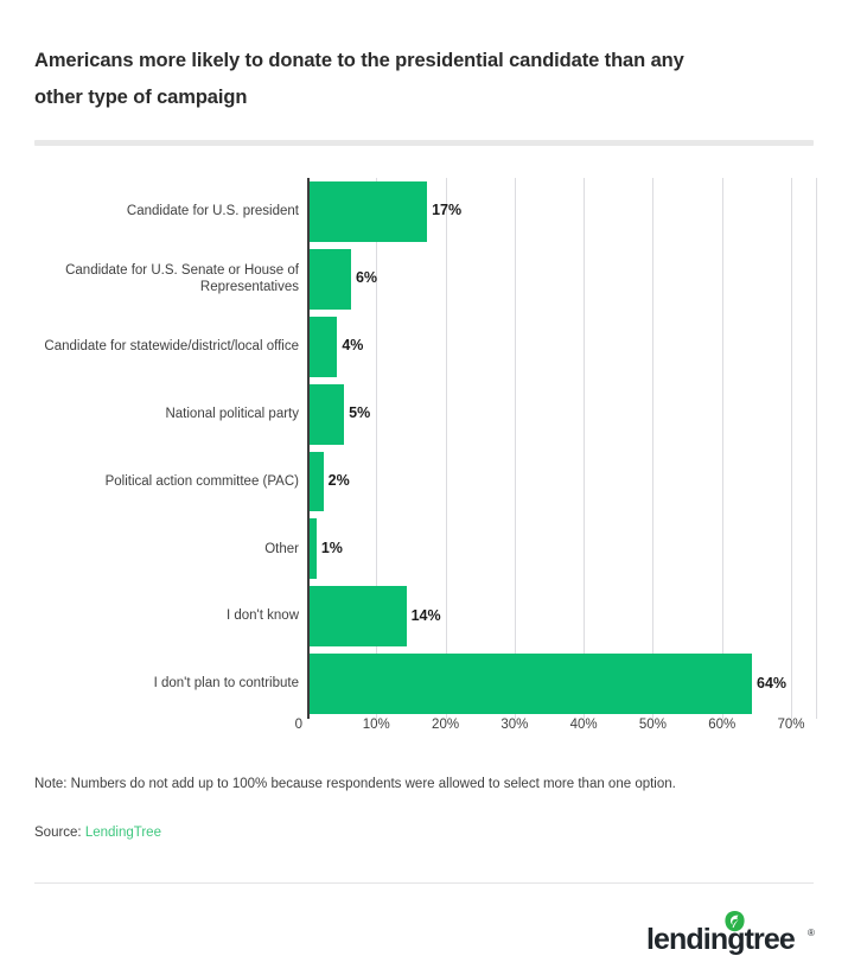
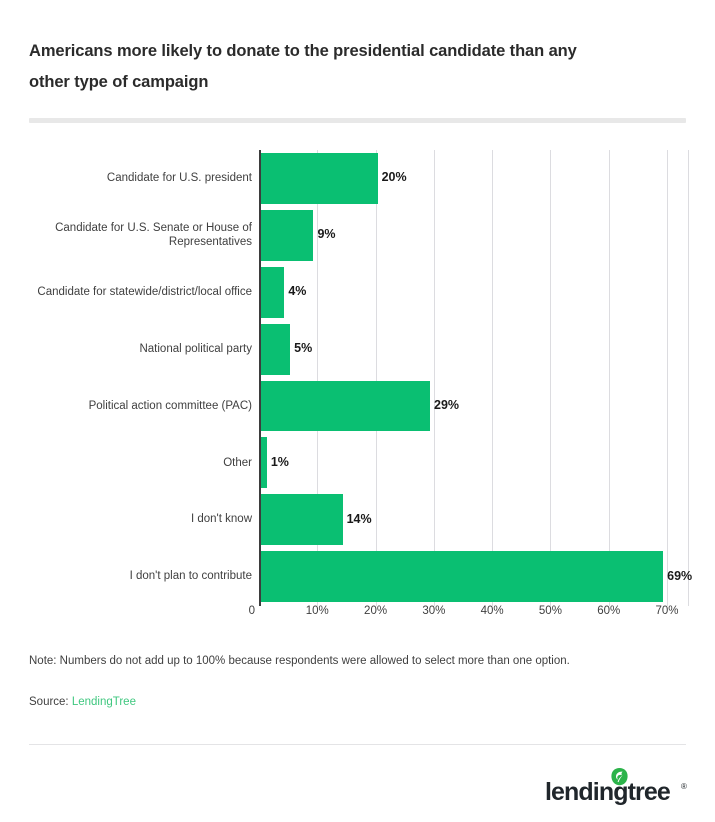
Candidate for U.S. president: 17% -> 20%
Candidate for U.S. Senate or House of Representatives: 6% -> 9%
Political action committee (PAC): 2% -> 29%
I don't plan to contribute: 64% -> 69%
